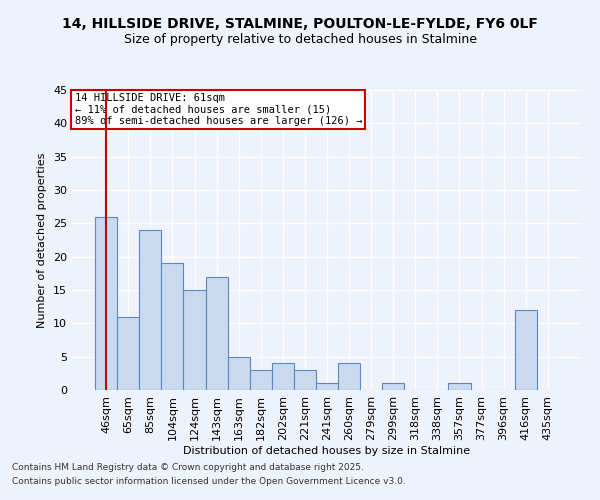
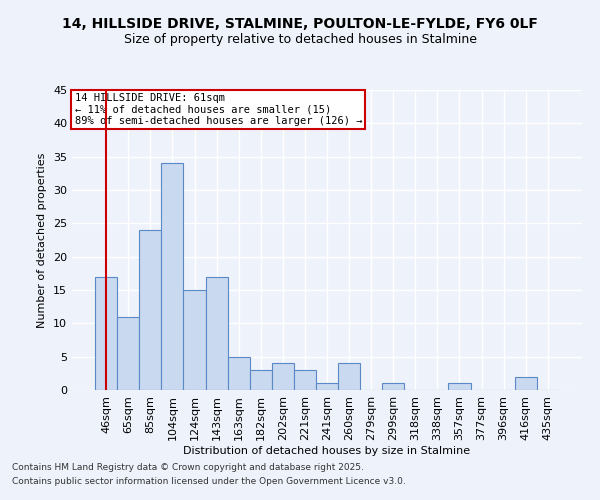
46sqm: 26 -> 17
104sqm: 19 -> 34
416sqm: 12 -> 2
